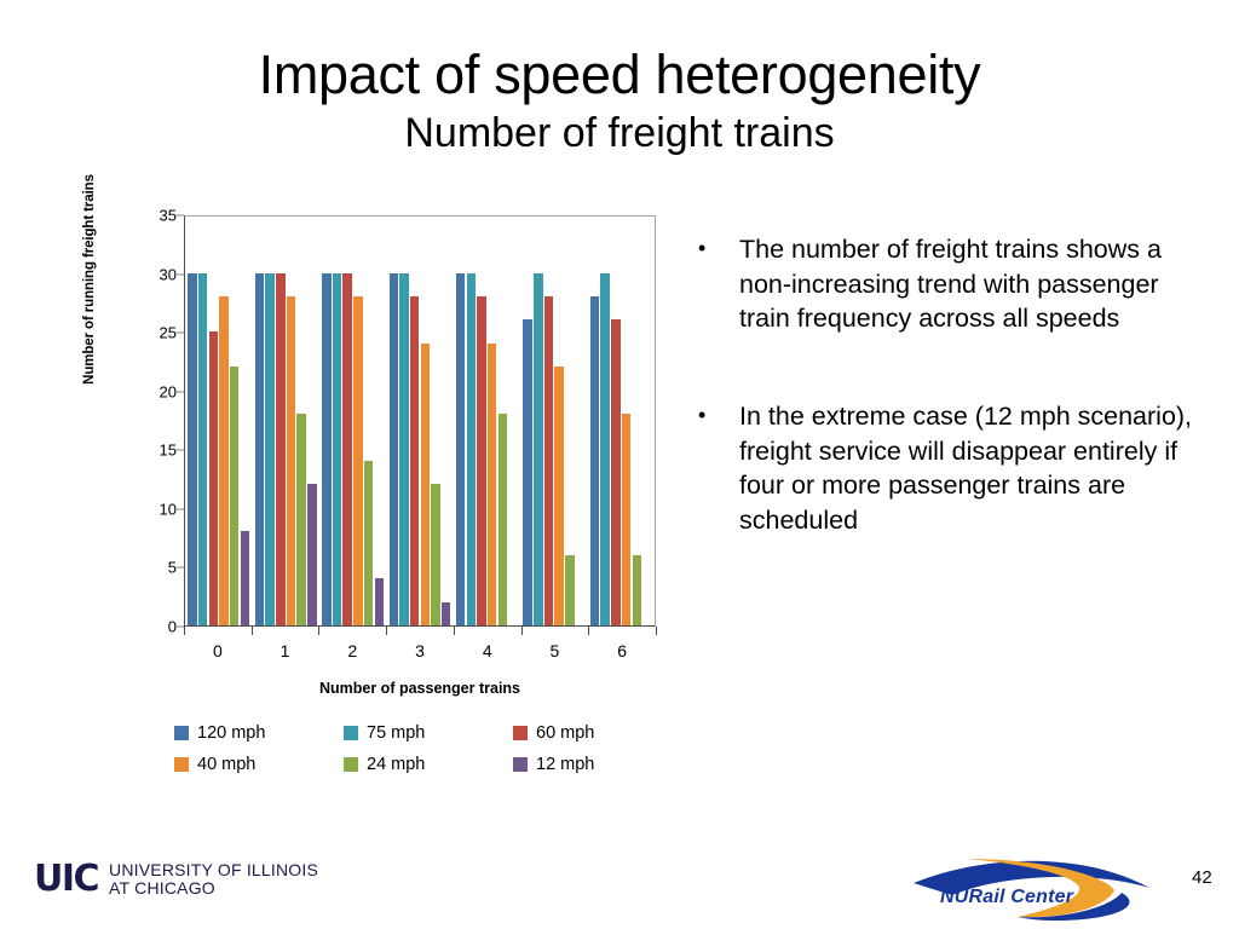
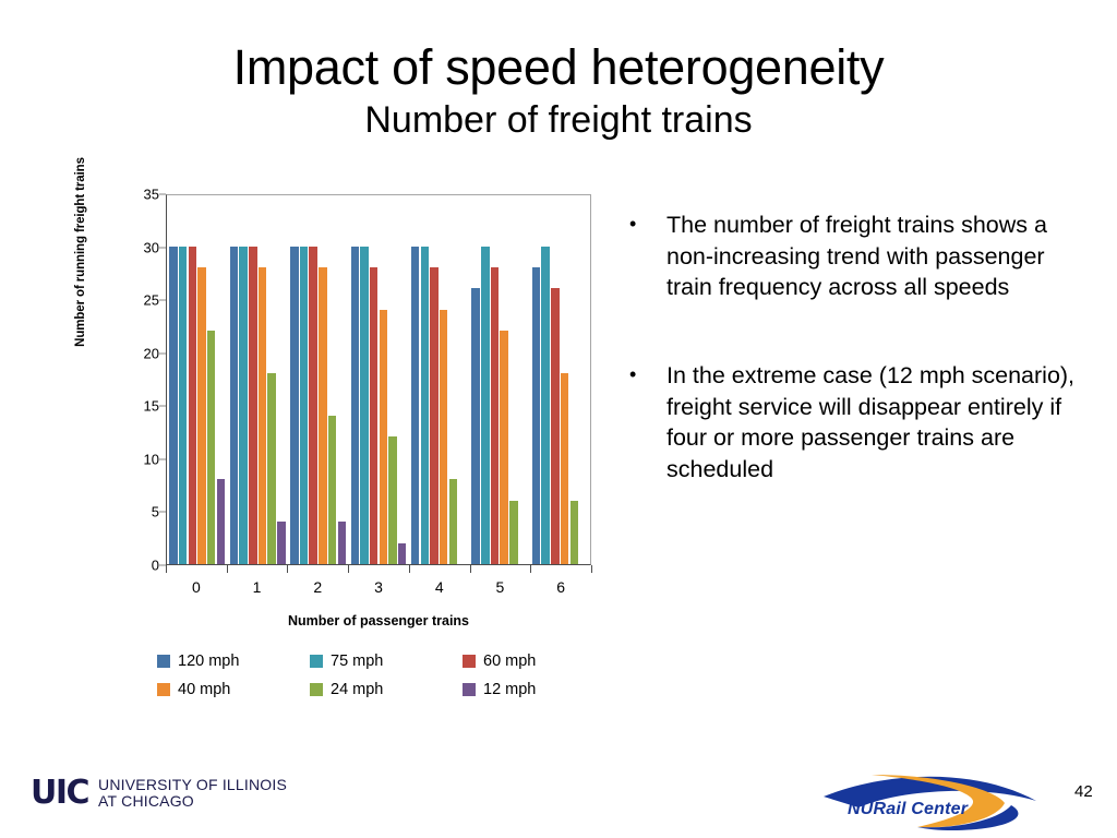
60 mph/0: 25 -> 30
12 mph/1: 12 -> 4
24 mph/4: 18 -> 8
